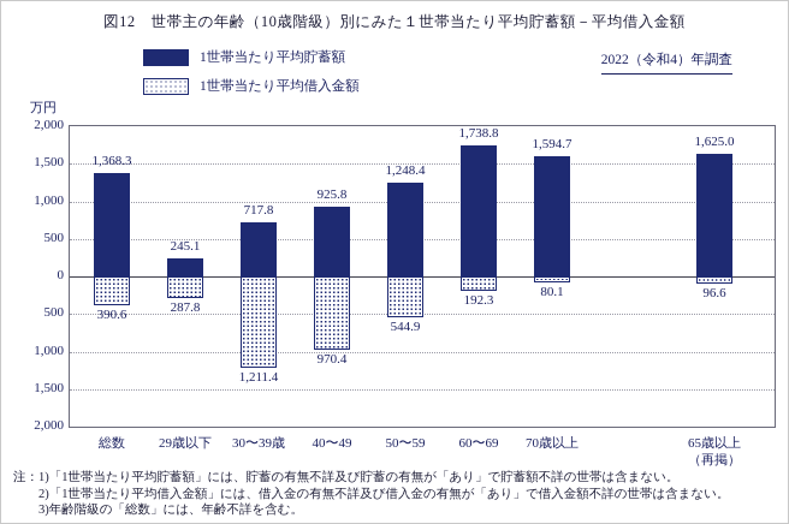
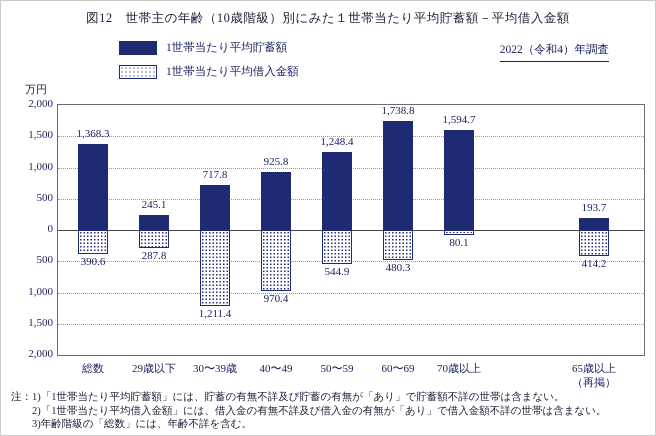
1世帯当たり平均借入金額/60〜69: 192.3 -> 480.3
1世帯当たり平均貯蓄額/65歳以上 （再掲）: 1,625.0 -> 193.7
1世帯当たり平均借入金額/65歳以上 （再掲）: 96.6 -> 414.2
